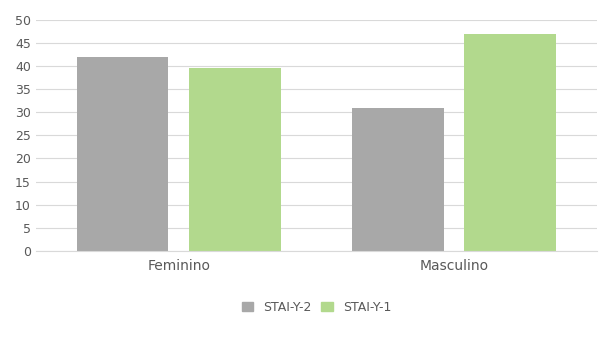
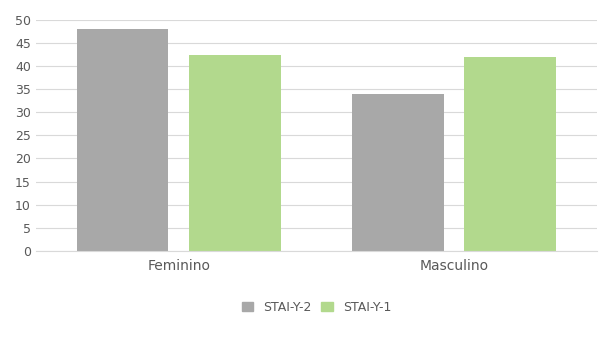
STAI-Y-2/Feminino: 42 -> 48
STAI-Y-1/Feminino: 39.5 -> 42.5
STAI-Y-2/Masculino: 31 -> 34
STAI-Y-1/Masculino: 47.0 -> 42.0
